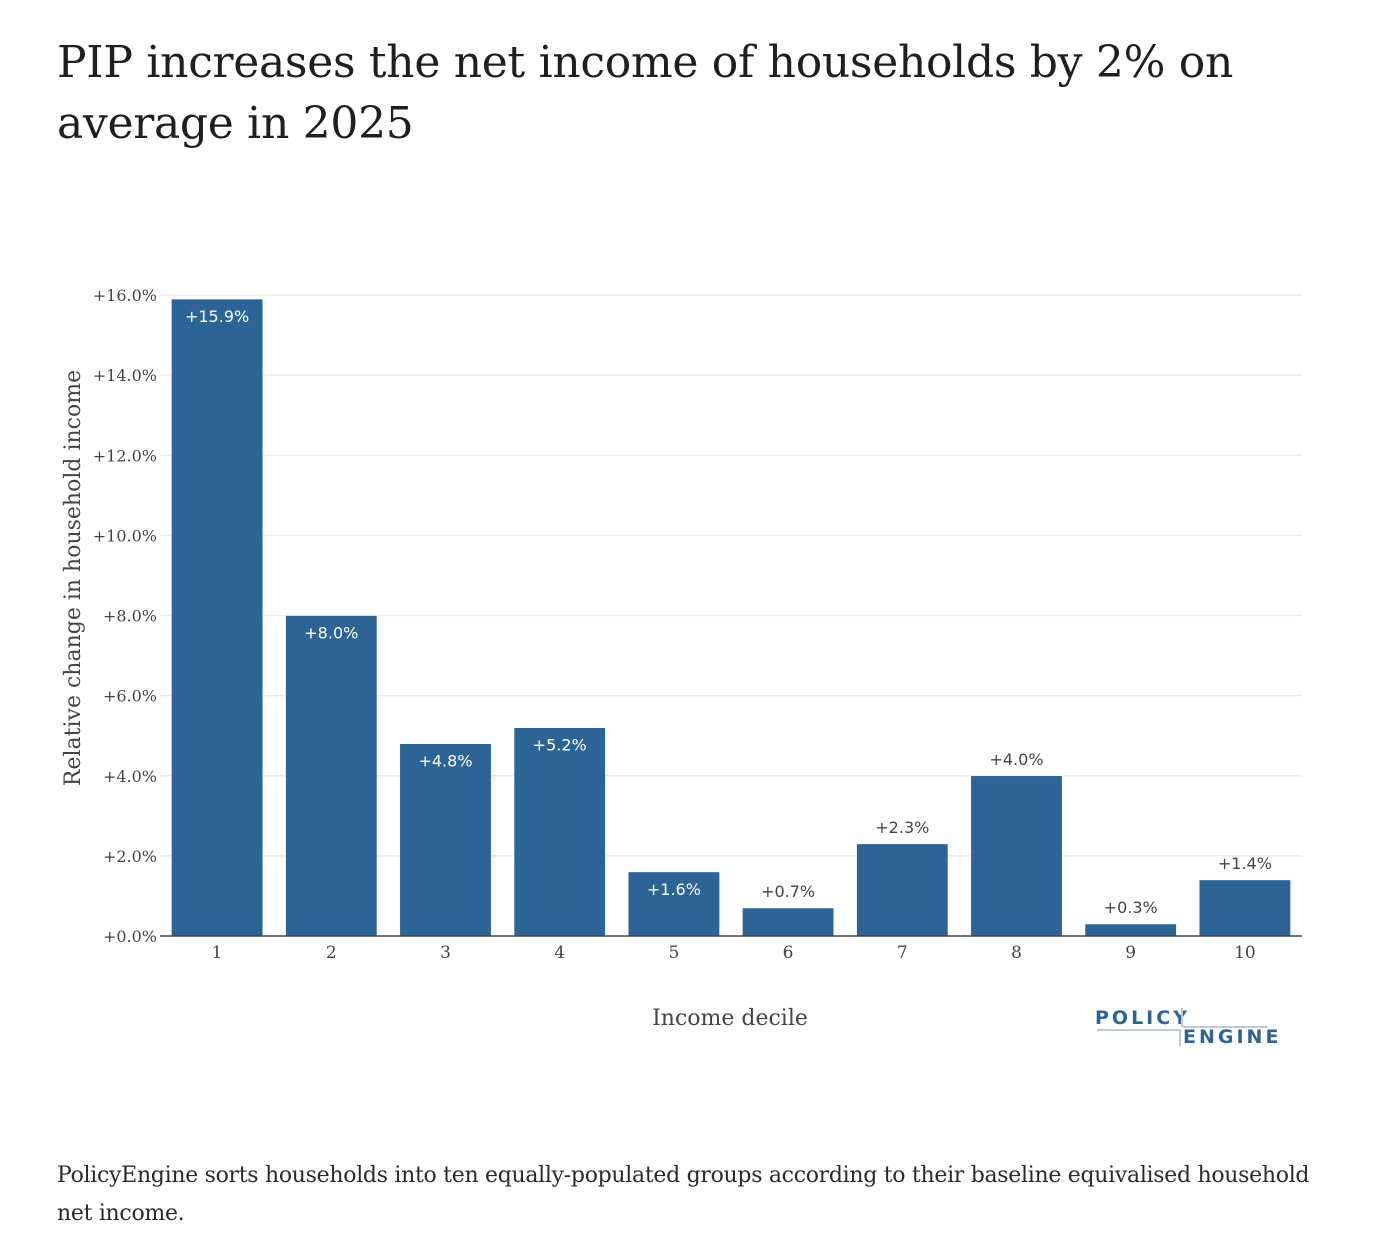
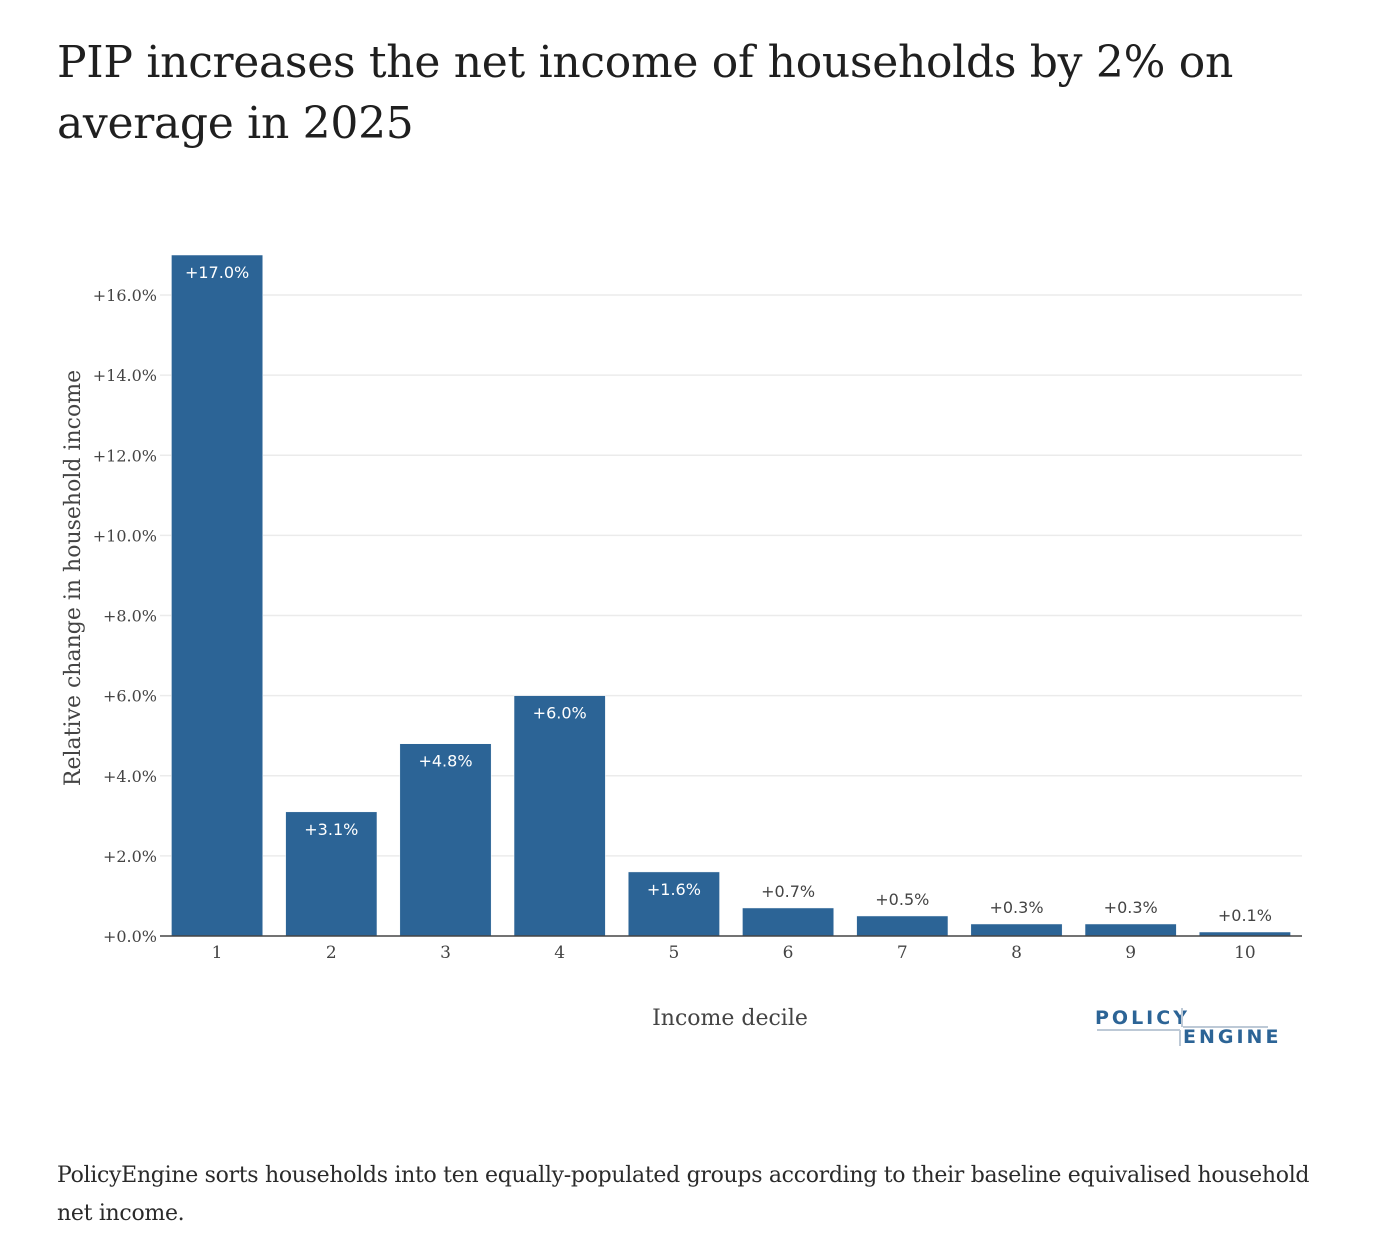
1: +15.9% -> +17.0%
2: +8.0% -> +3.1%
4: +5.2% -> +6.0%
7: +2.3% -> +0.5%
8: +4.0% -> +0.3%
10: +1.4% -> +0.1%
